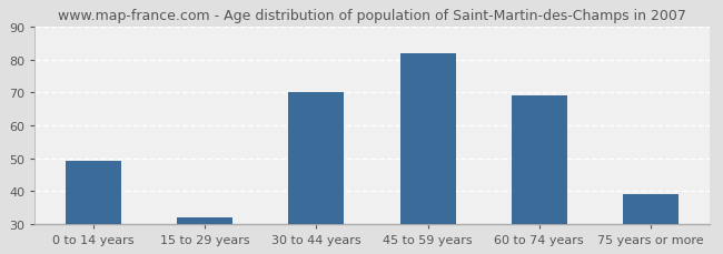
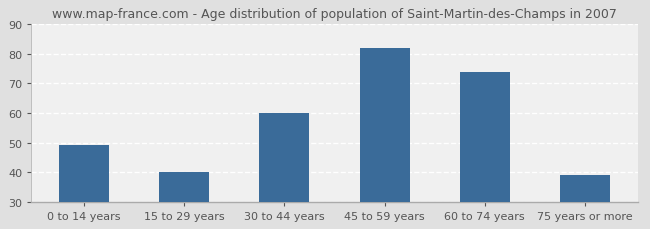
15 to 29 years: 32 -> 40
30 to 44 years: 70 -> 60
60 to 74 years: 69 -> 74
